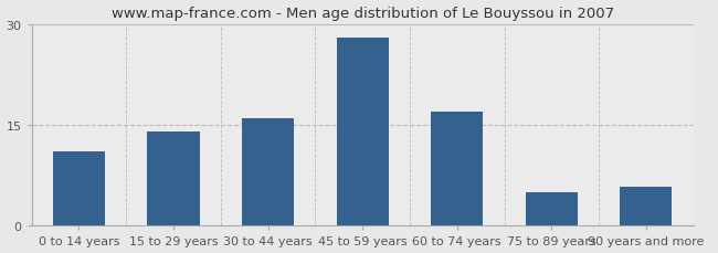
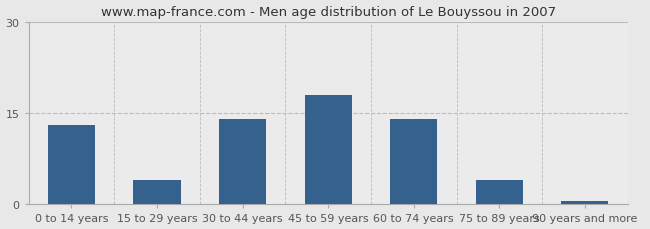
0 to 14 years: 11.0 -> 13.0
15 to 29 years: 14.0 -> 4.0
30 to 44 years: 16.0 -> 14.0
45 to 59 years: 28.0 -> 18.0
60 to 74 years: 17.0 -> 14.0
75 to 89 years: 5.0 -> 4.0
90 years and more: 5.8 -> 0.5
